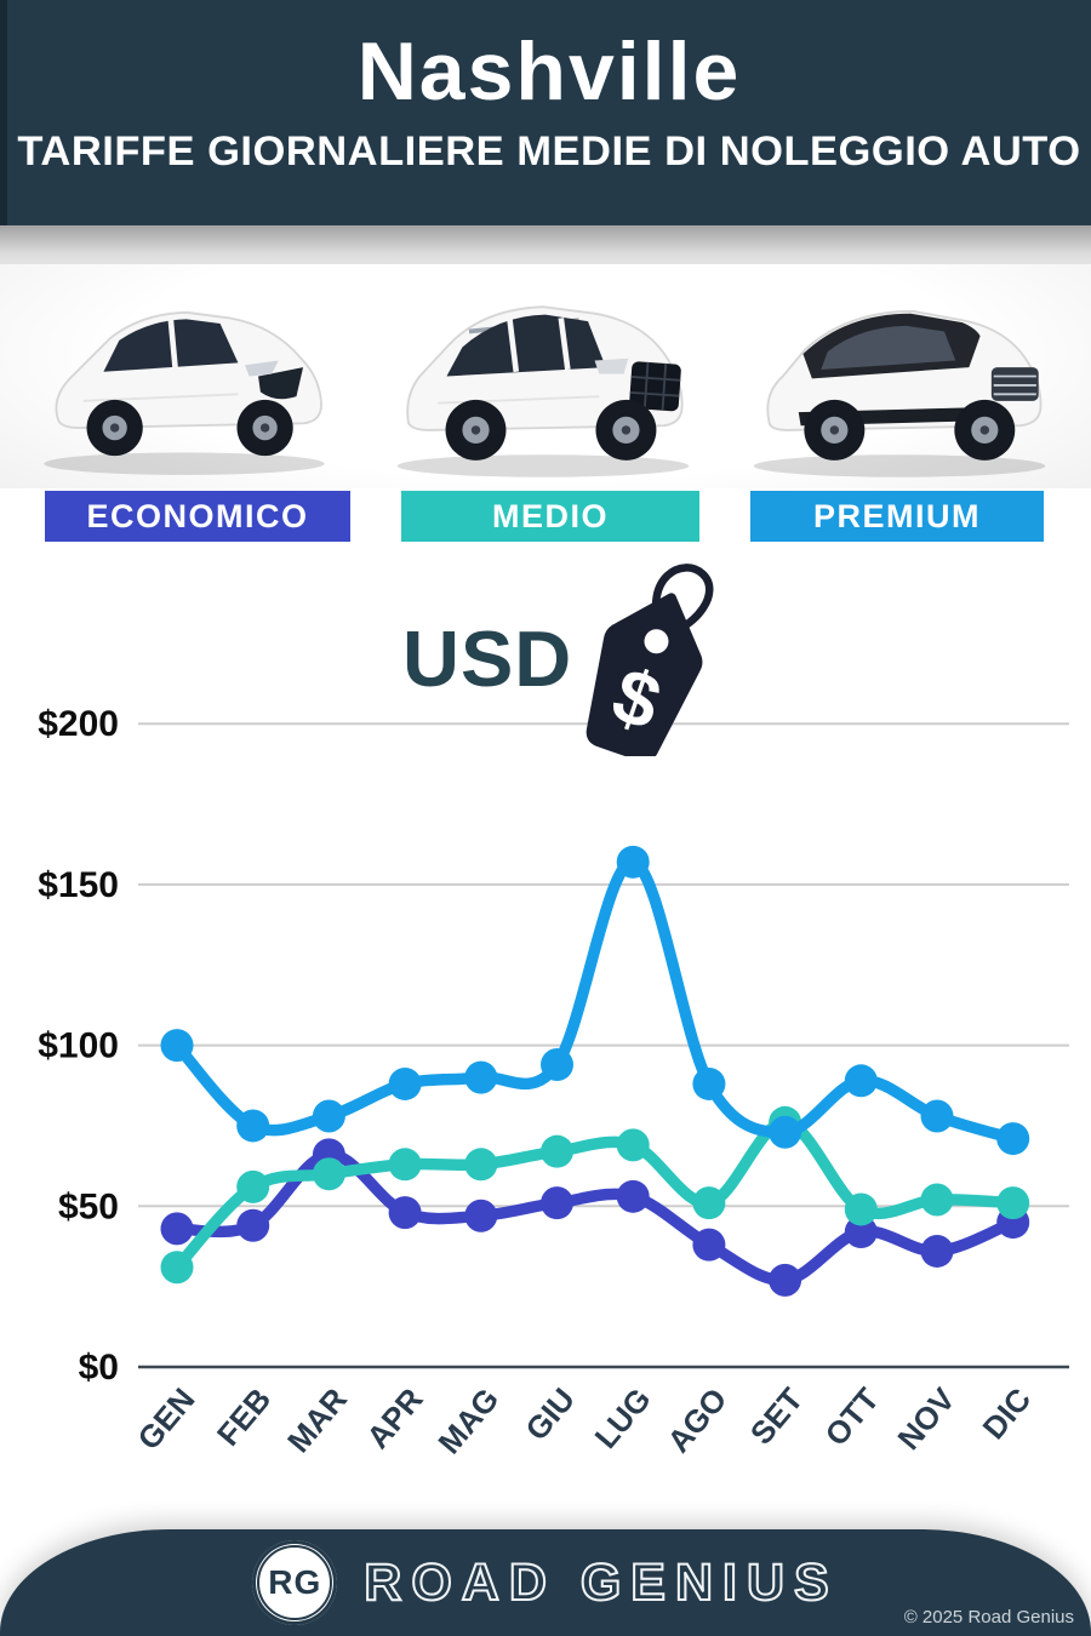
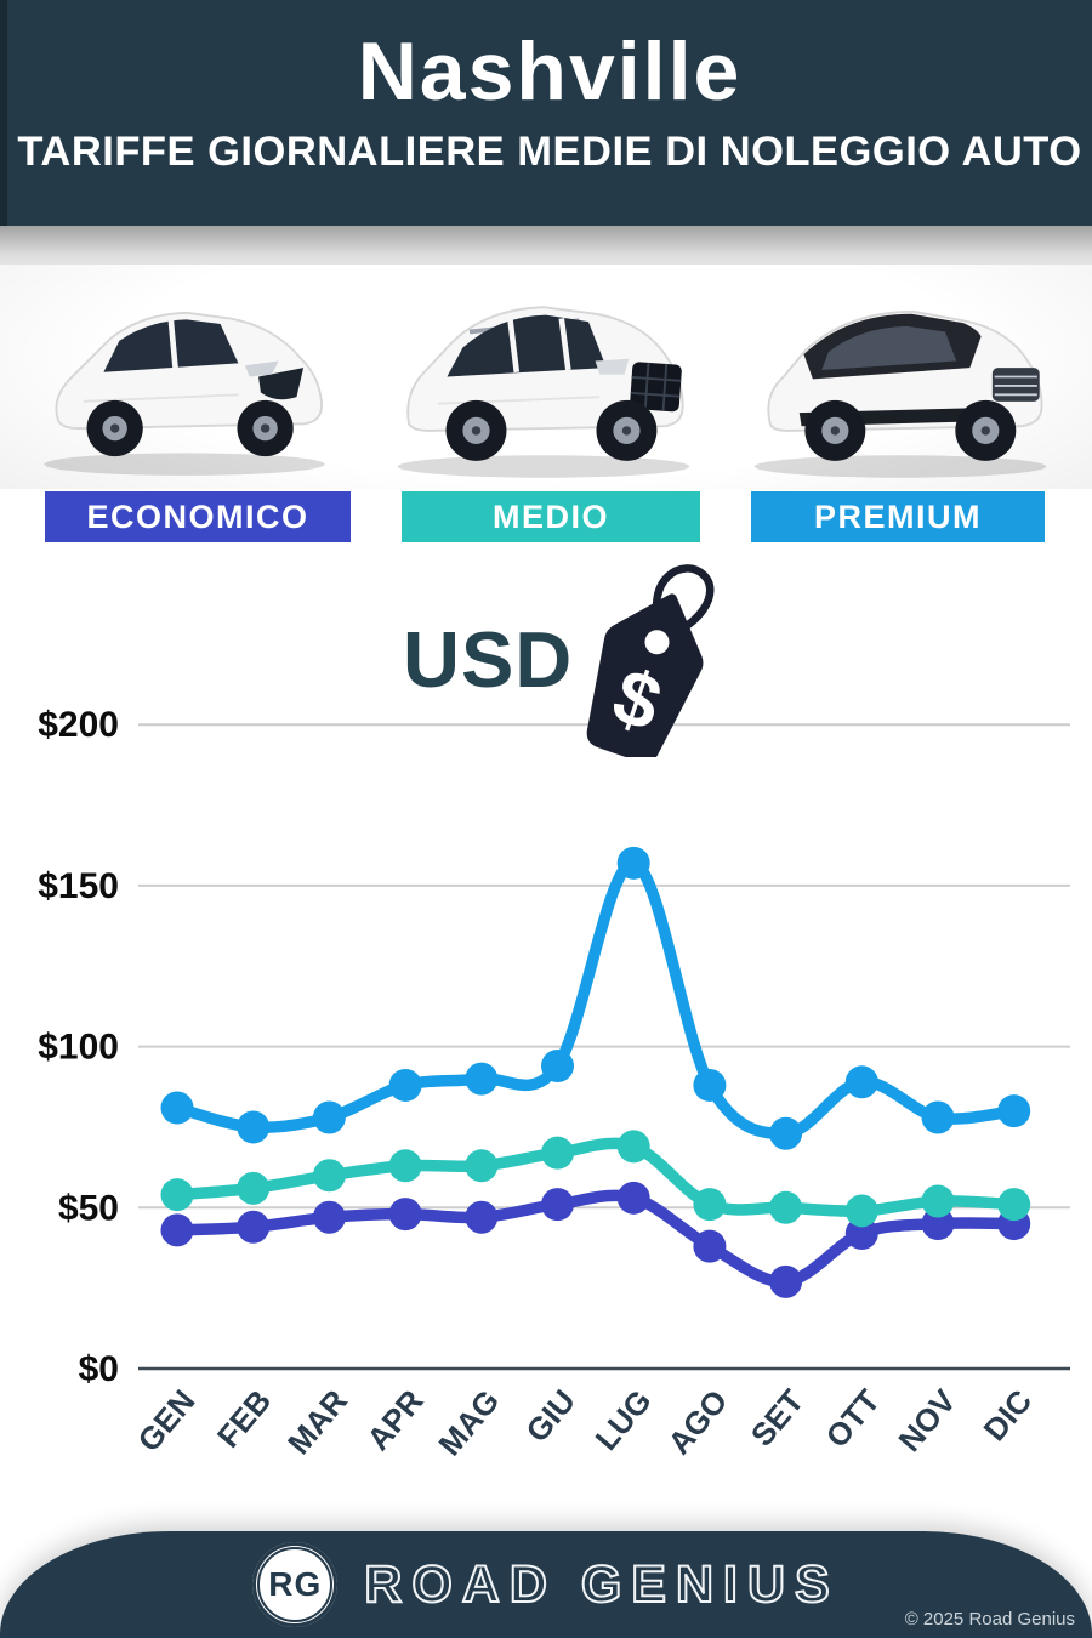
PREMIUM/GEN: $100 -> $81
MEDIO/GEN: $31 -> $54
ECONOMICO/MAR: $66 -> $47
MEDIO/SET: $76 -> $50
ECONOMICO/NOV: $36 -> $45
PREMIUM/DIC: $71 -> $80
